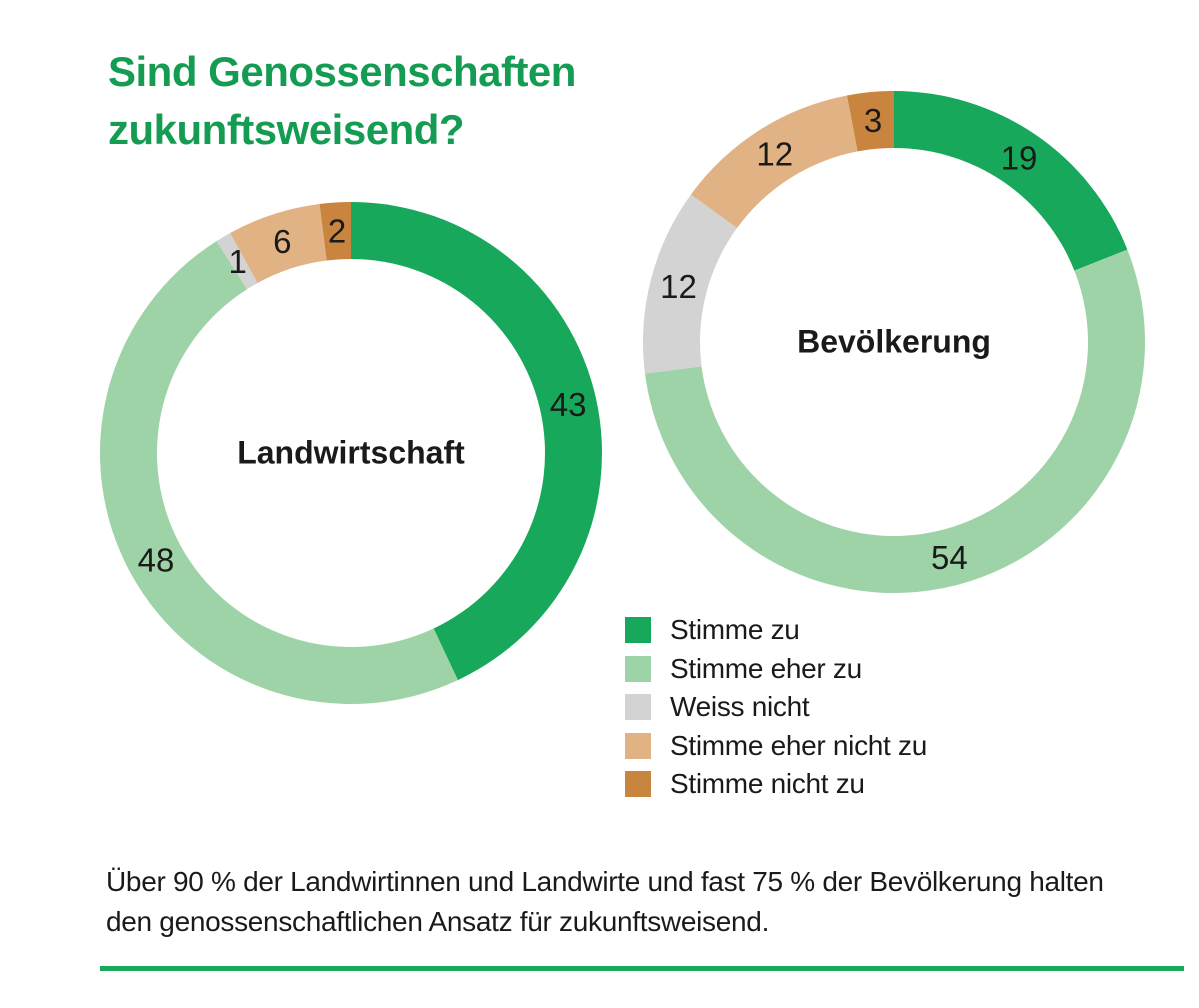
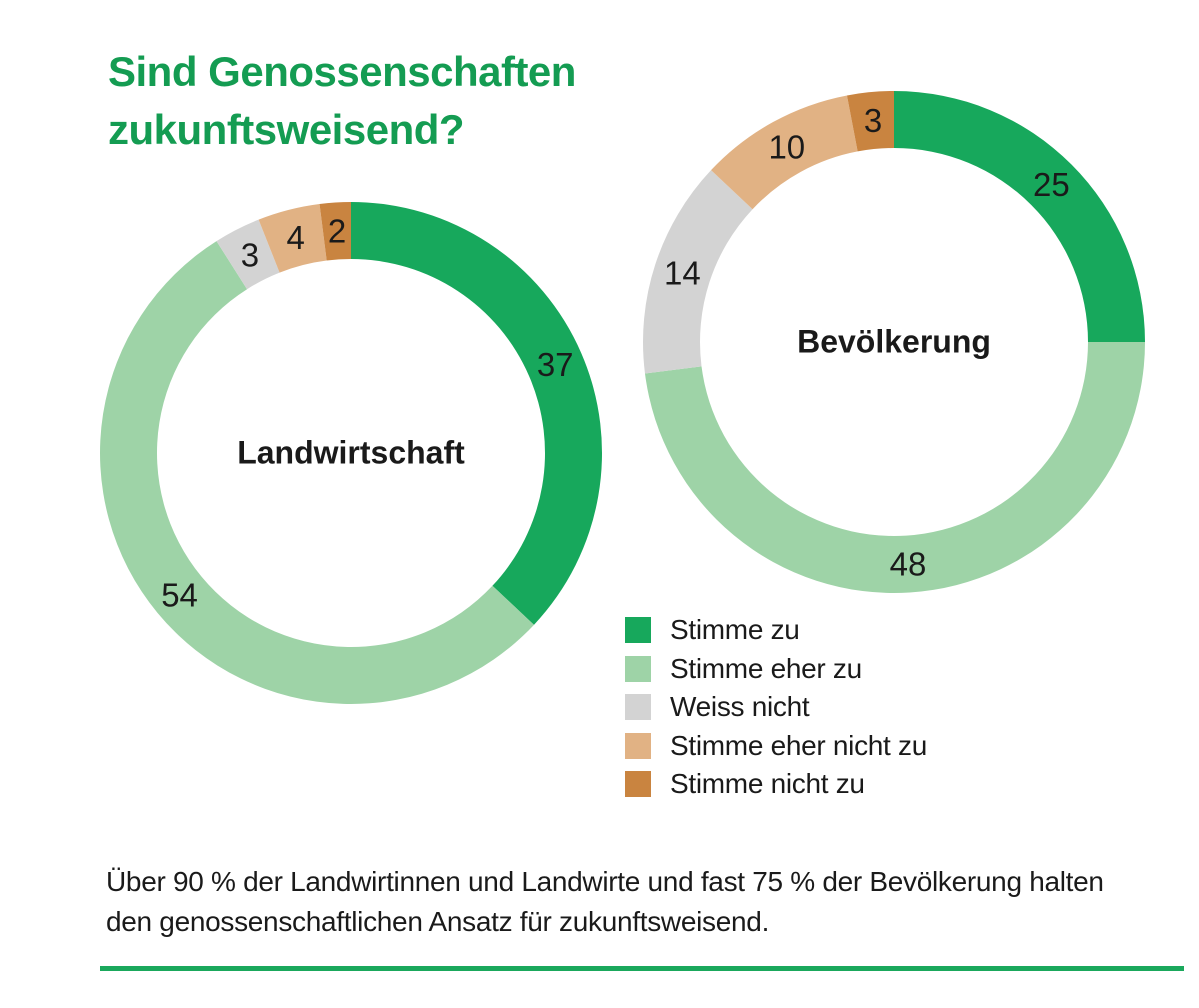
Landwirtschaft/Stimme zu: 43 -> 37
Landwirtschaft/Stimme eher zu: 48 -> 54
Landwirtschaft/Weiss nicht: 1 -> 3
Landwirtschaft/Stimme eher nicht zu: 6 -> 4
Bevölkerung/Stimme zu: 19 -> 25
Bevölkerung/Stimme eher zu: 54 -> 48
Bevölkerung/Weiss nicht: 12 -> 14
Bevölkerung/Stimme eher nicht zu: 12 -> 10
